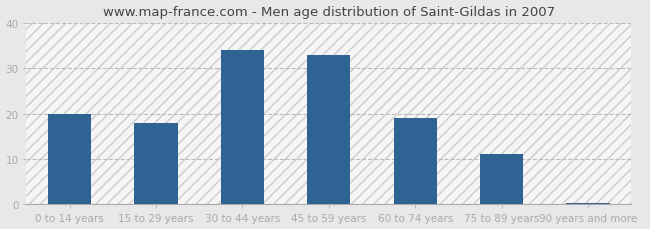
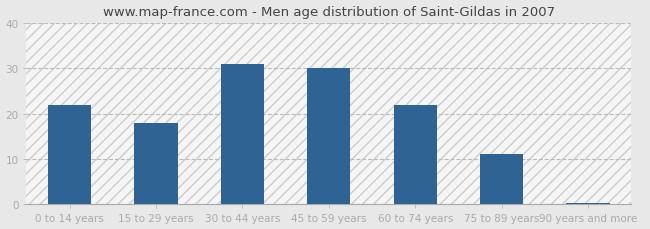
0 to 14 years: 20.0 -> 22.0
30 to 44 years: 34.0 -> 31.0
45 to 59 years: 33.0 -> 30.0
60 to 74 years: 19.0 -> 22.0
